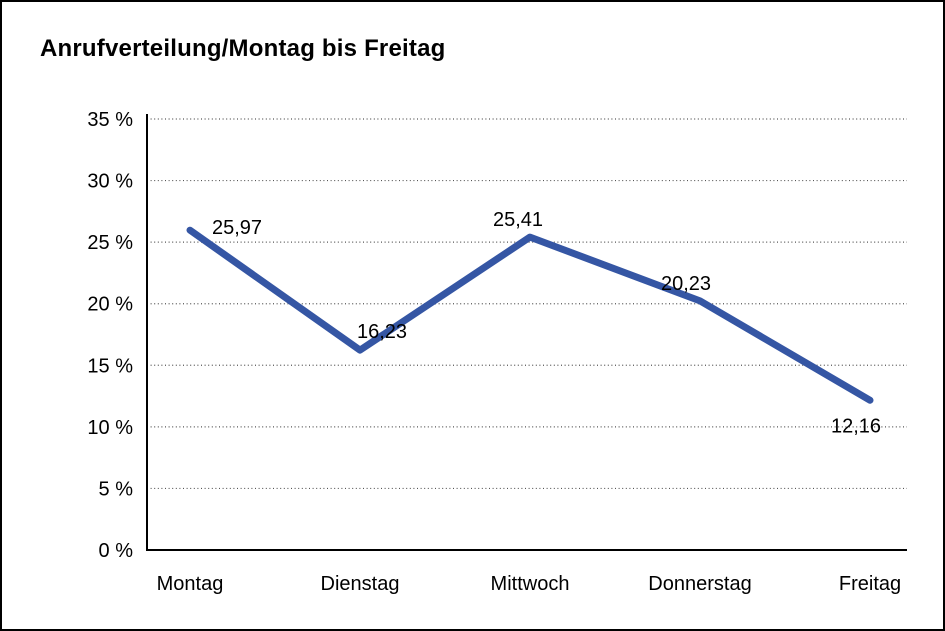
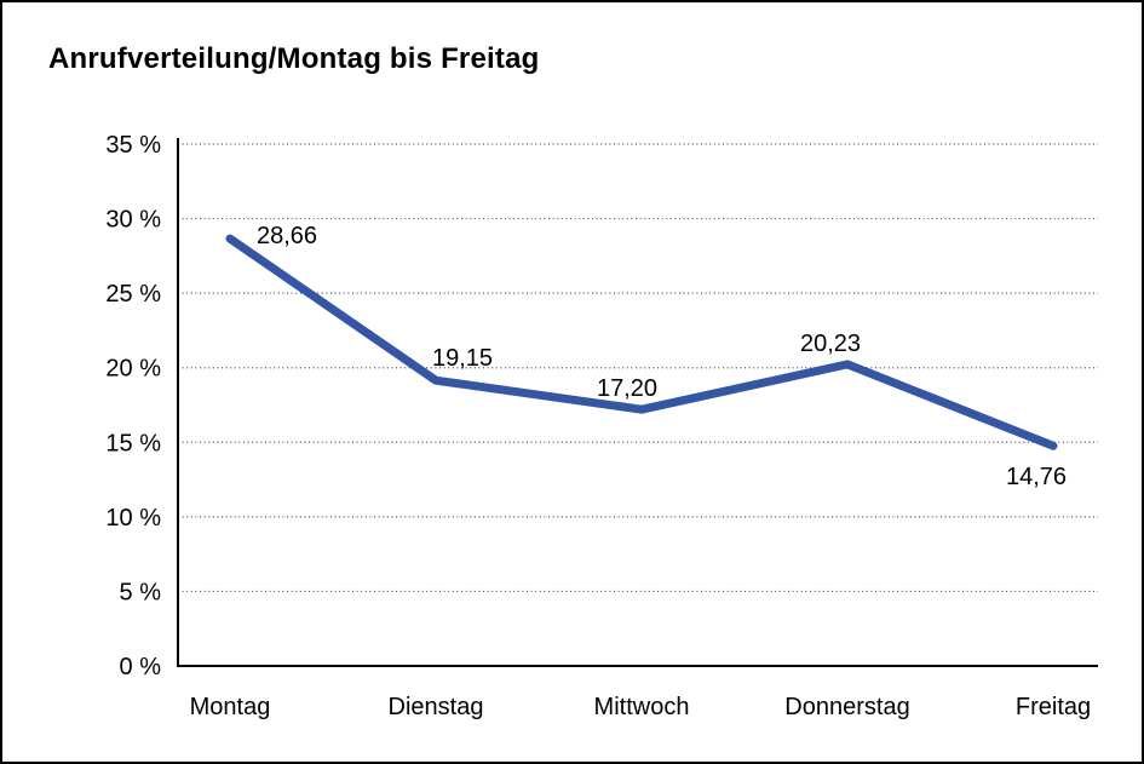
Montag: 25,97 -> 28,66
Dienstag: 16,23 -> 19,15
Mittwoch: 25,41 -> 17,20
Freitag: 12,16 -> 14,76
